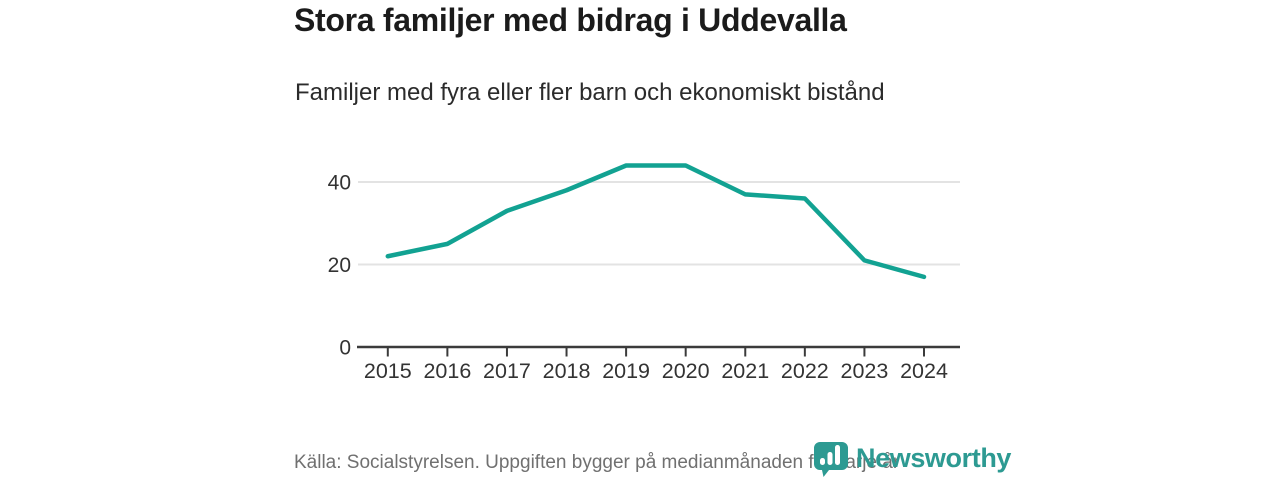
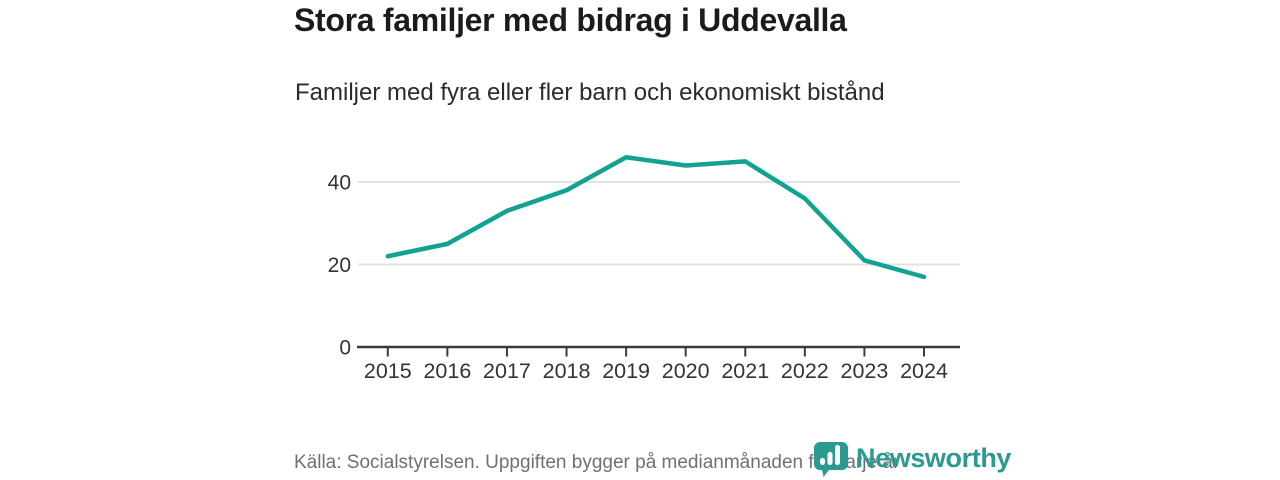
2019: 44 -> 46
2021: 37 -> 45
